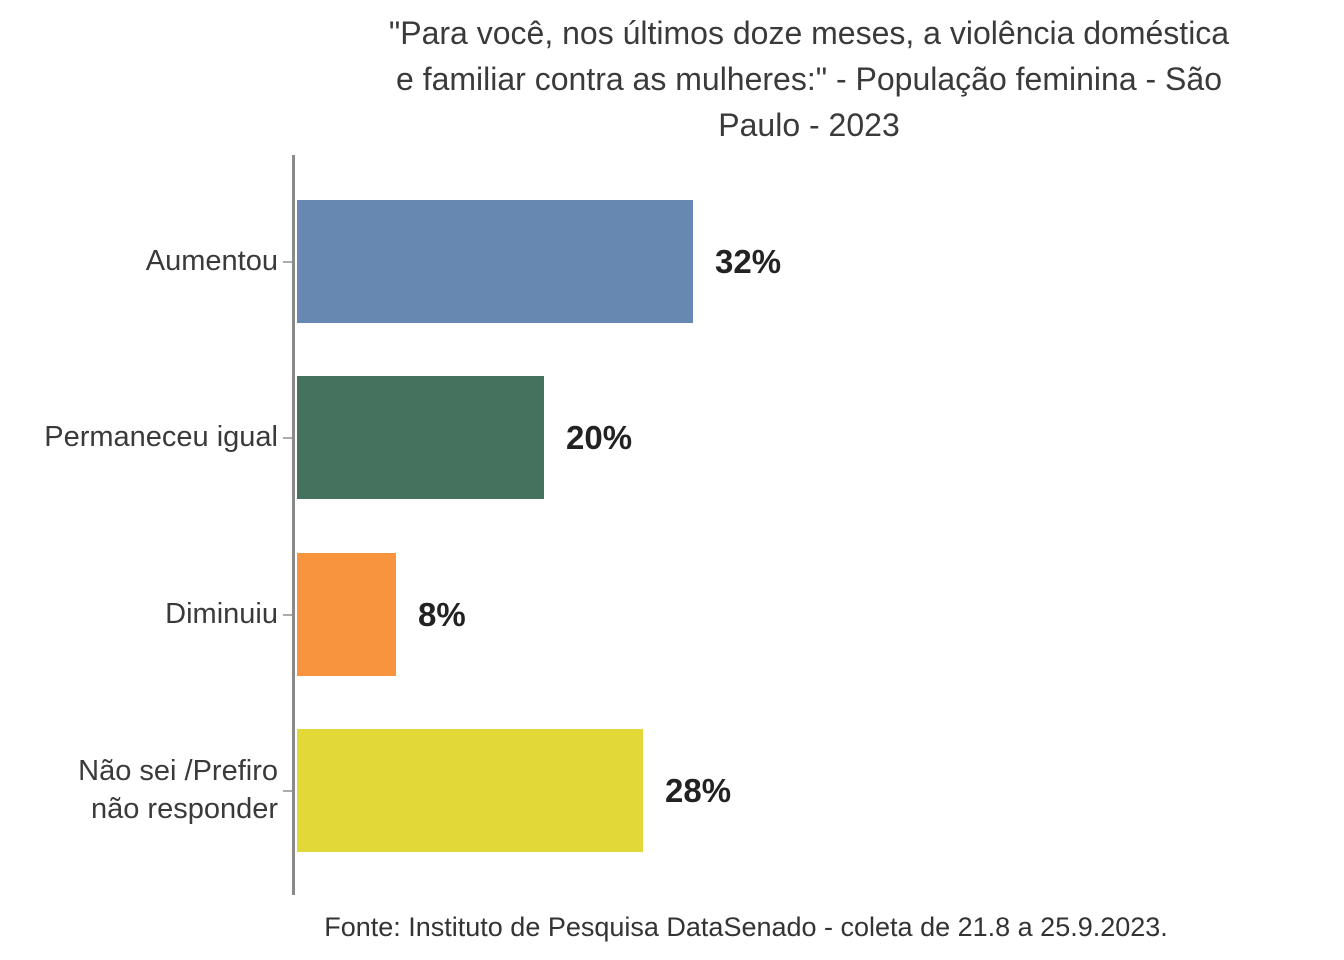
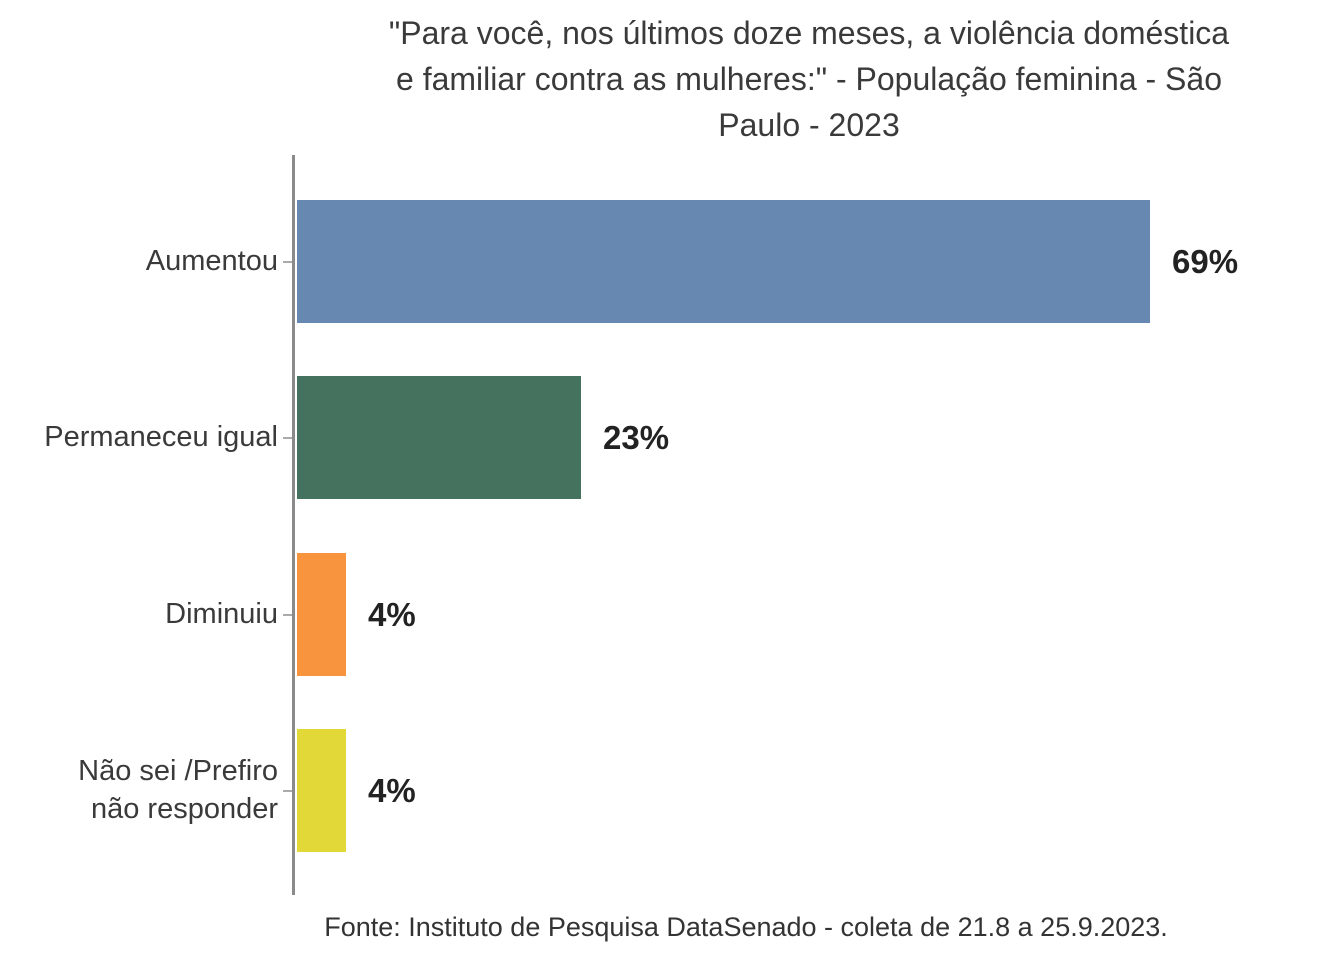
Aumentou: 32% -> 69%
Permaneceu igual: 20% -> 23%
Diminuiu: 8% -> 4%
Não sei /Prefiro não responder: 28% -> 4%
